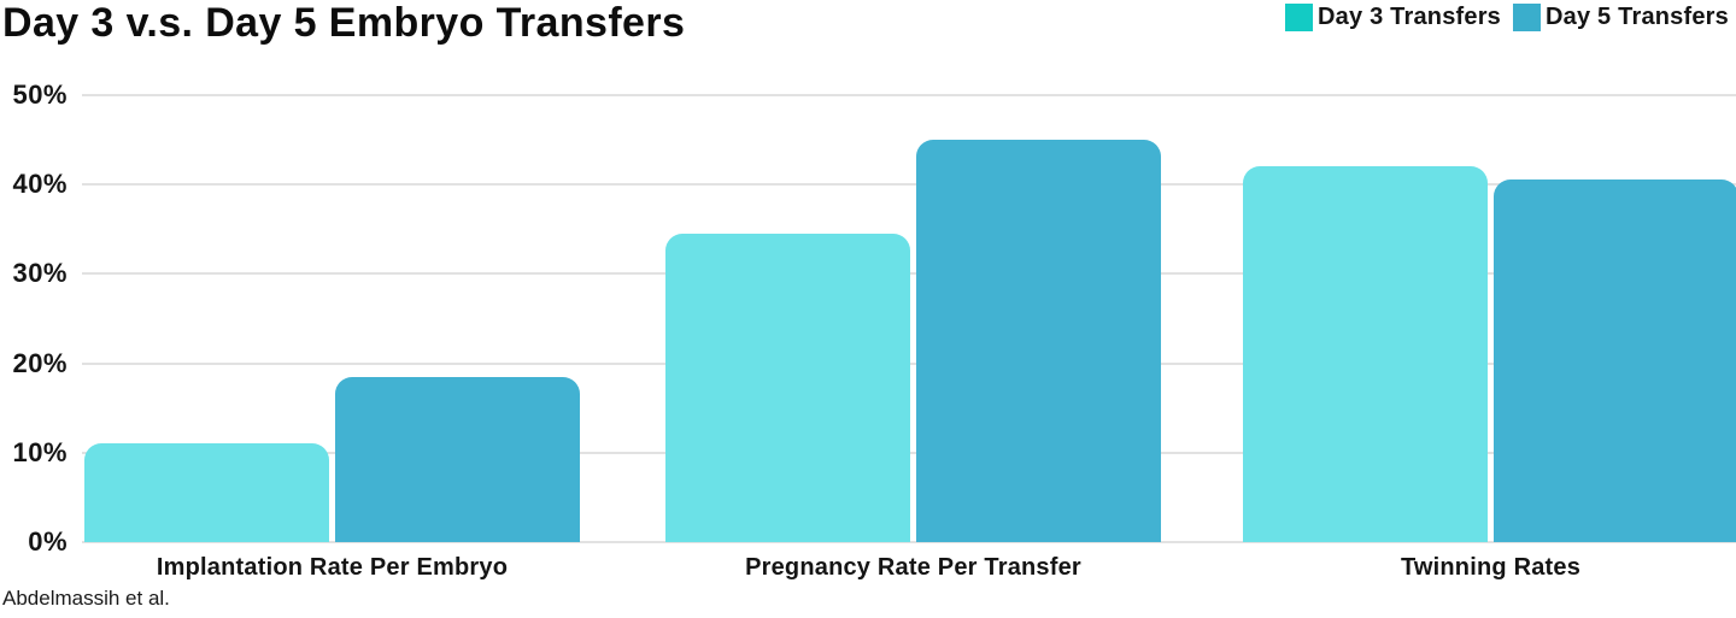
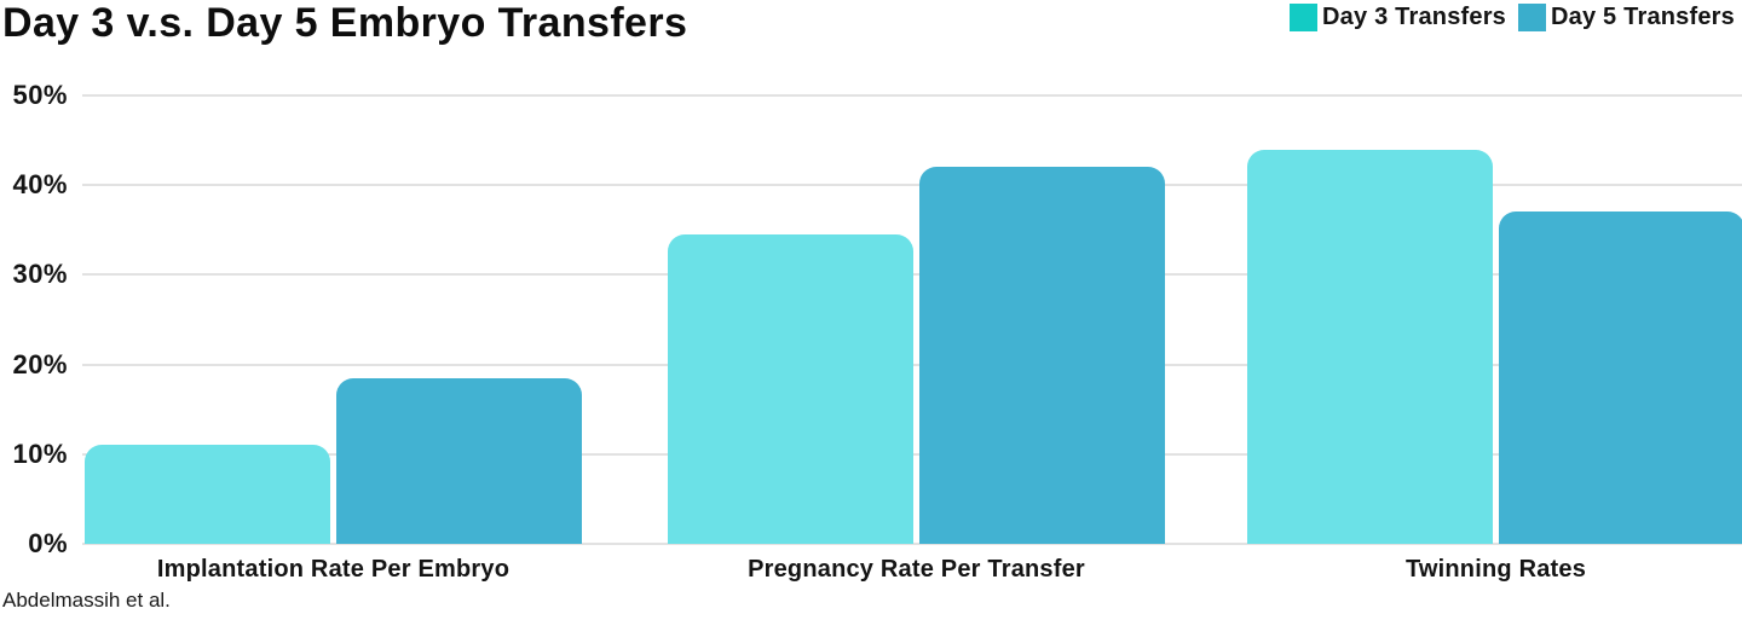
Day 5 Transfers/Pregnancy Rate Per Transfer: 45% -> 42%
Day 3 Transfers/Twinning Rates: 42% -> 44%
Day 5 Transfers/Twinning Rates: 40% -> 37%
